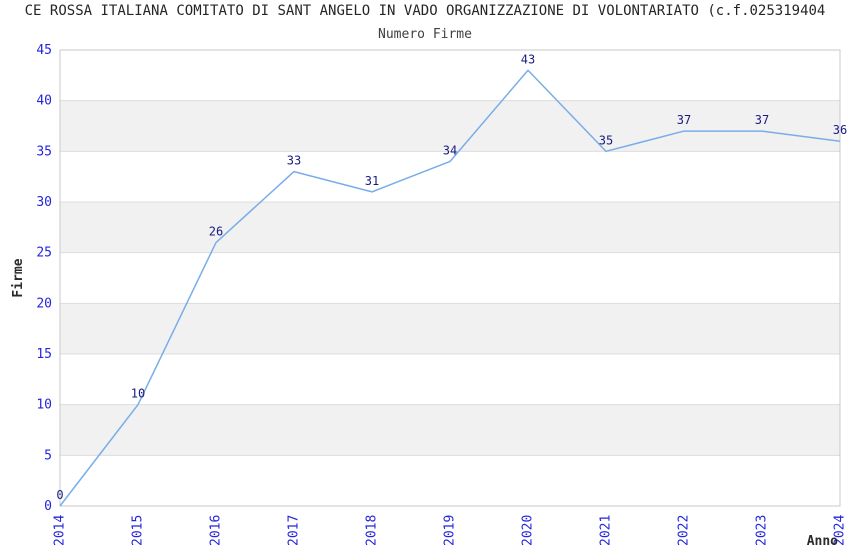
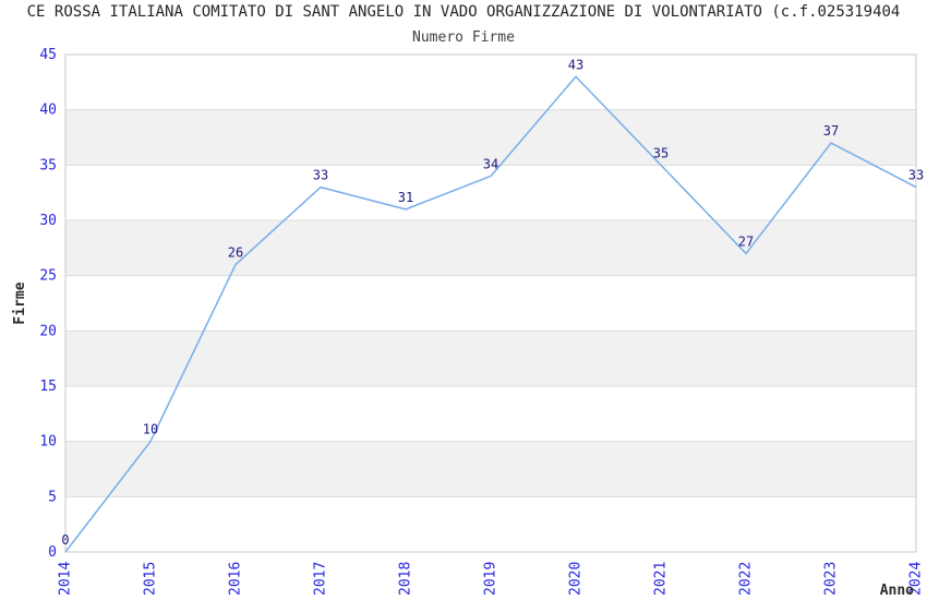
2022: 37 -> 27
2024: 36 -> 33
